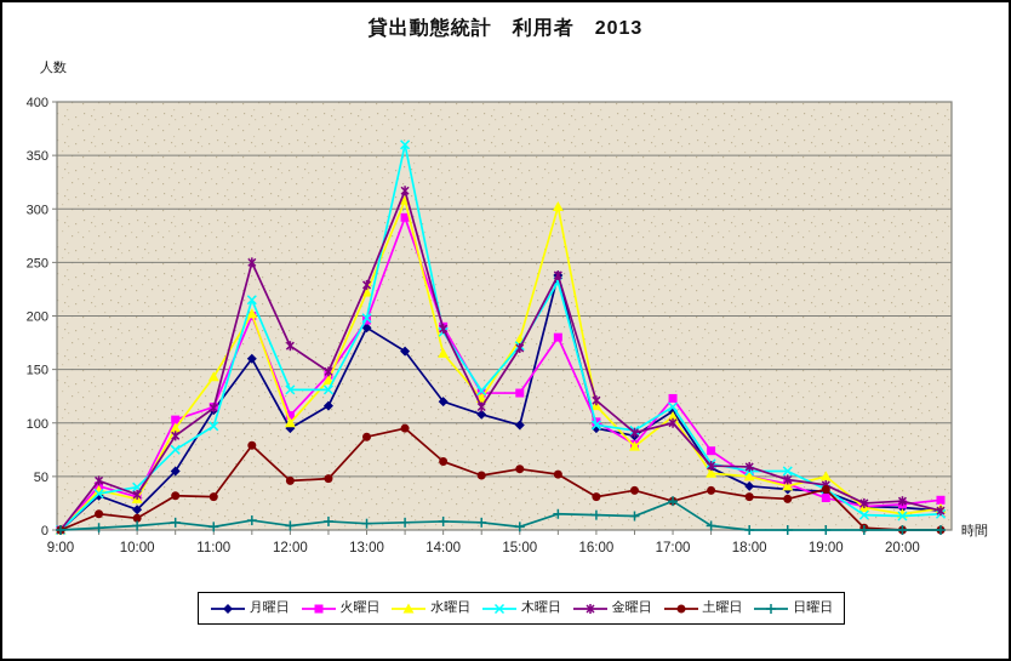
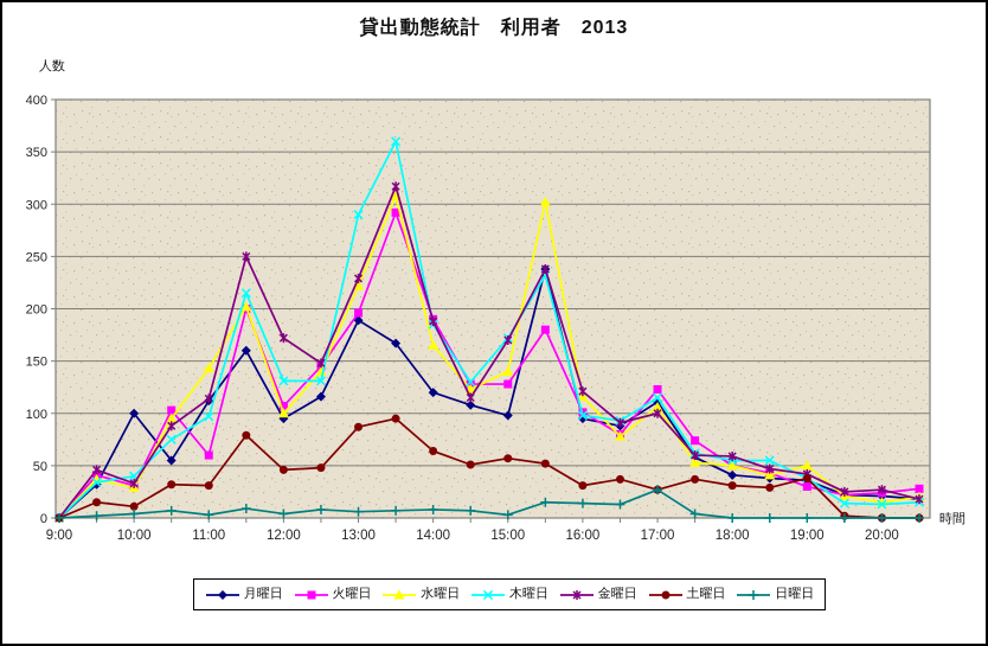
月曜日/10:00: 20 -> 100
火曜日/11:00: 120 -> 60
木曜日/13:00: 200 -> 290
水曜日/15:00: 180 -> 140
